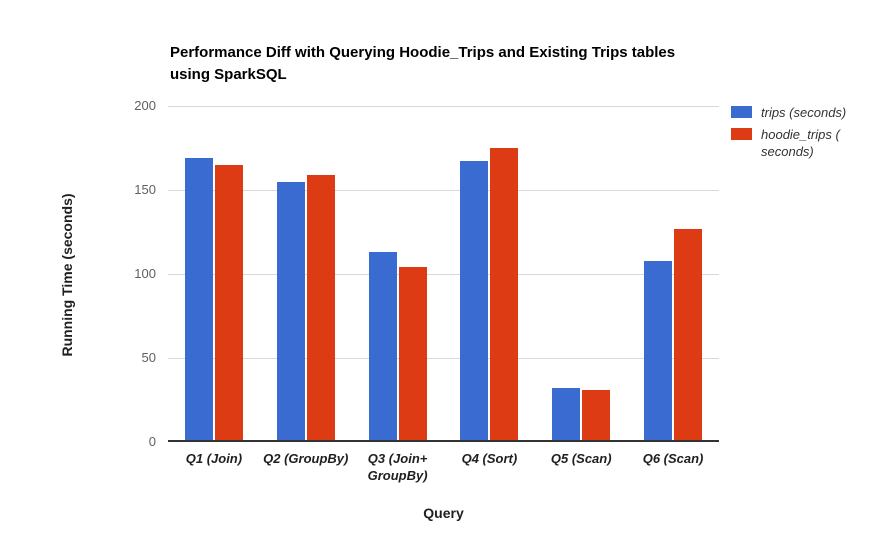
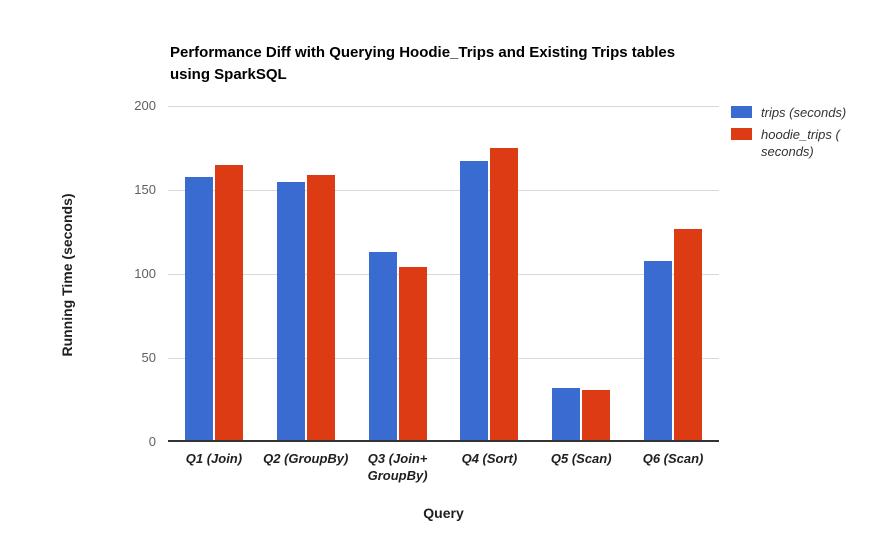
trips (seconds)/Q1 (Join): 169 -> 158
